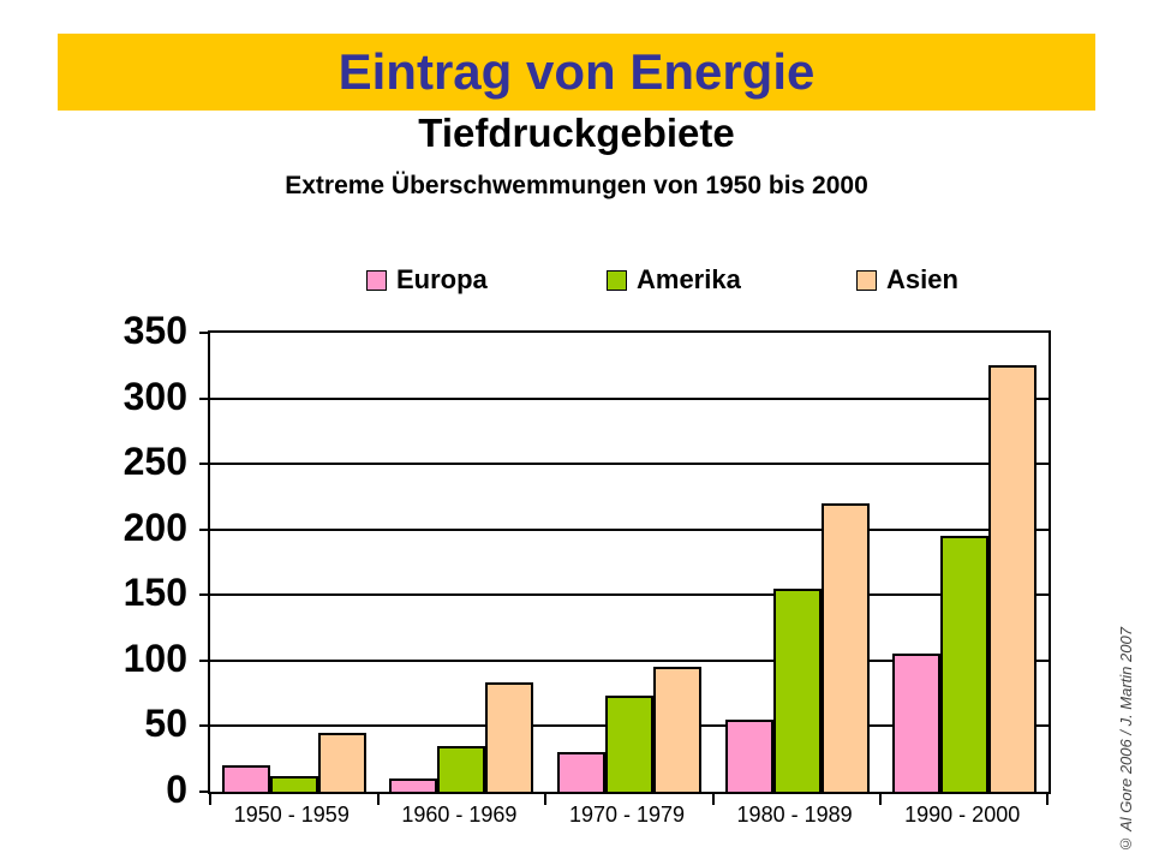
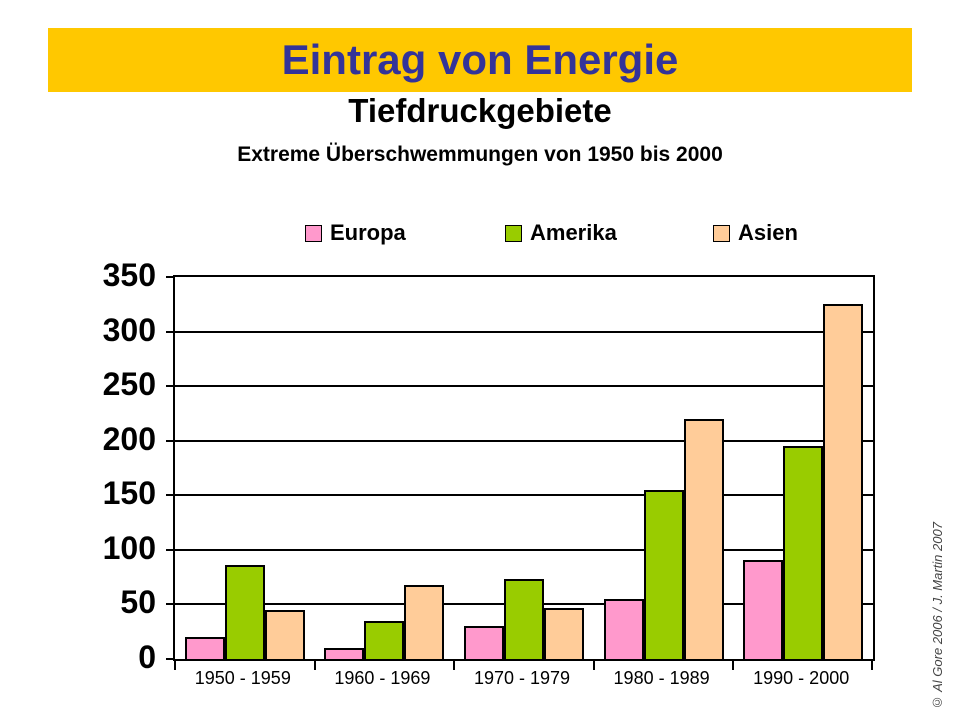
Amerika/1950 - 1959: 12 -> 86
Asien/1960 - 1969: 83 -> 68
Asien/1970 - 1979: 95 -> 47
Europa/1990 - 2000: 105 -> 91
